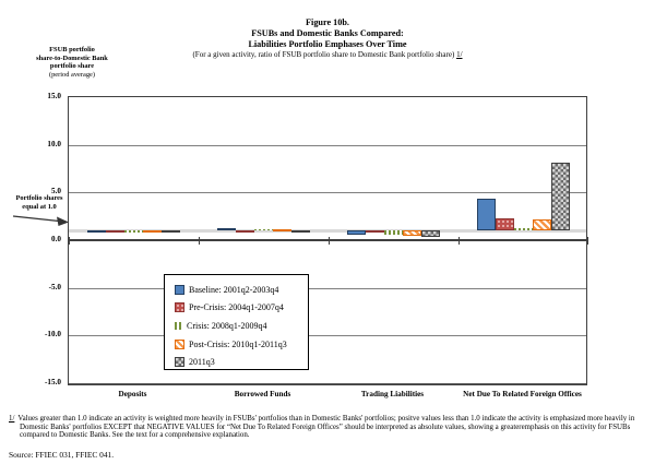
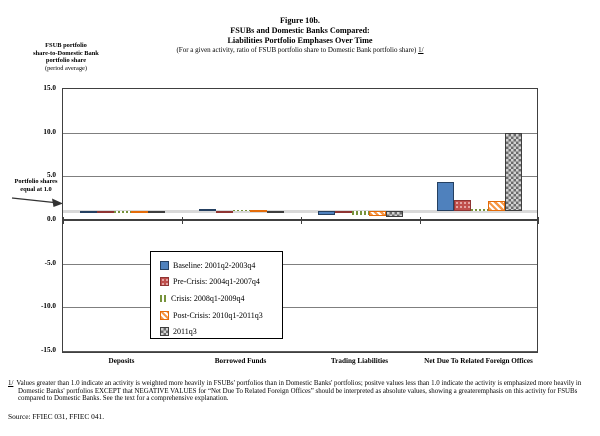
2011q3/Net Due To Related Foreign Offices: 8 -> 10
